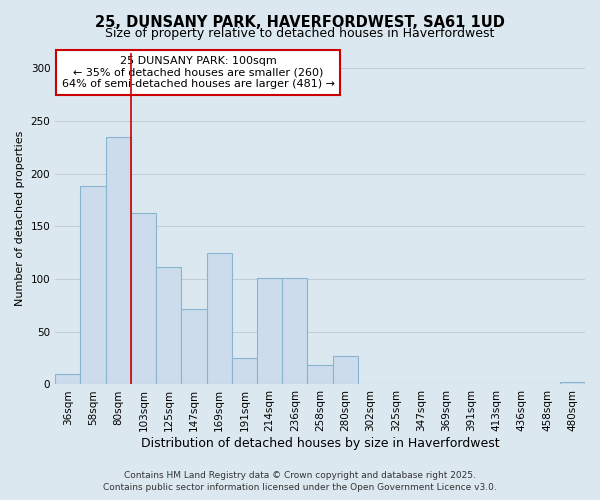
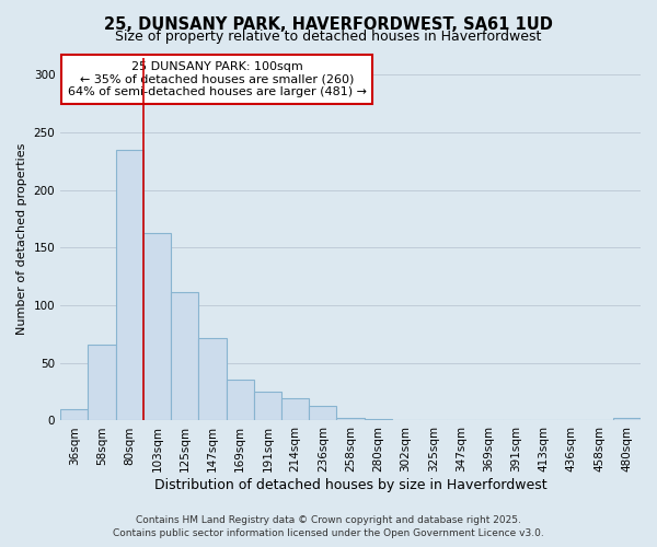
58sqm: 188 -> 66
169sqm: 125 -> 36
214sqm: 101 -> 19
236sqm: 101 -> 13
258sqm: 18 -> 2
280sqm: 27 -> 1
